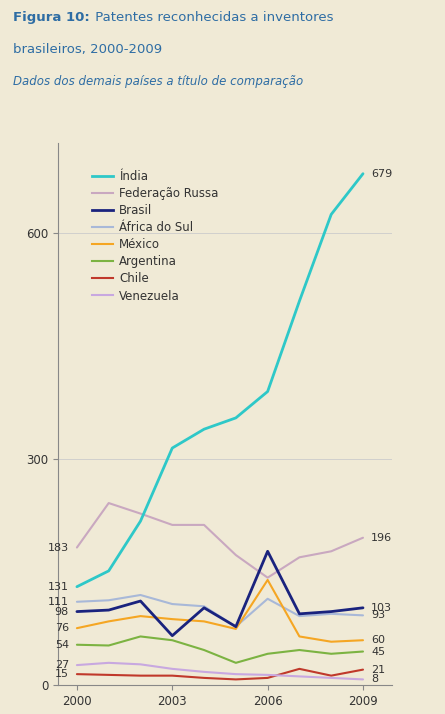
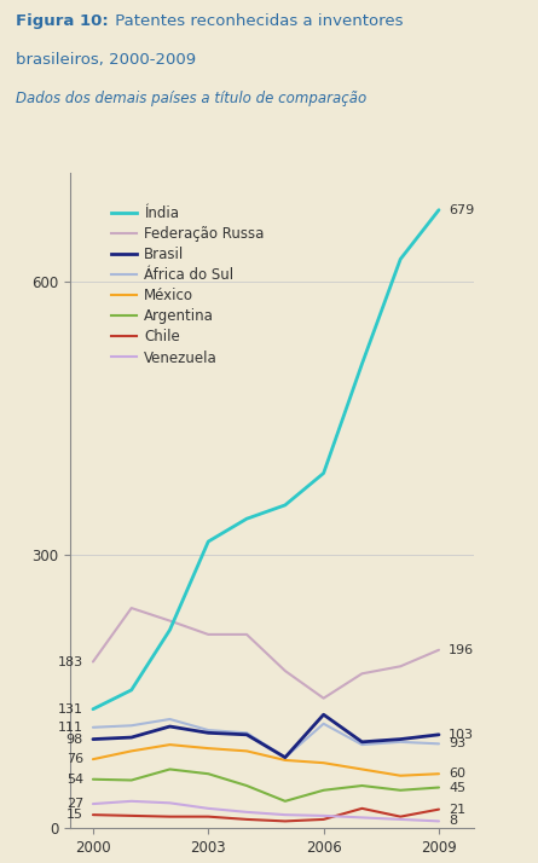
Brasil/2003: 66 -> 105
Brasil/2006: 178 -> 125
México/2006: 140 -> 72
